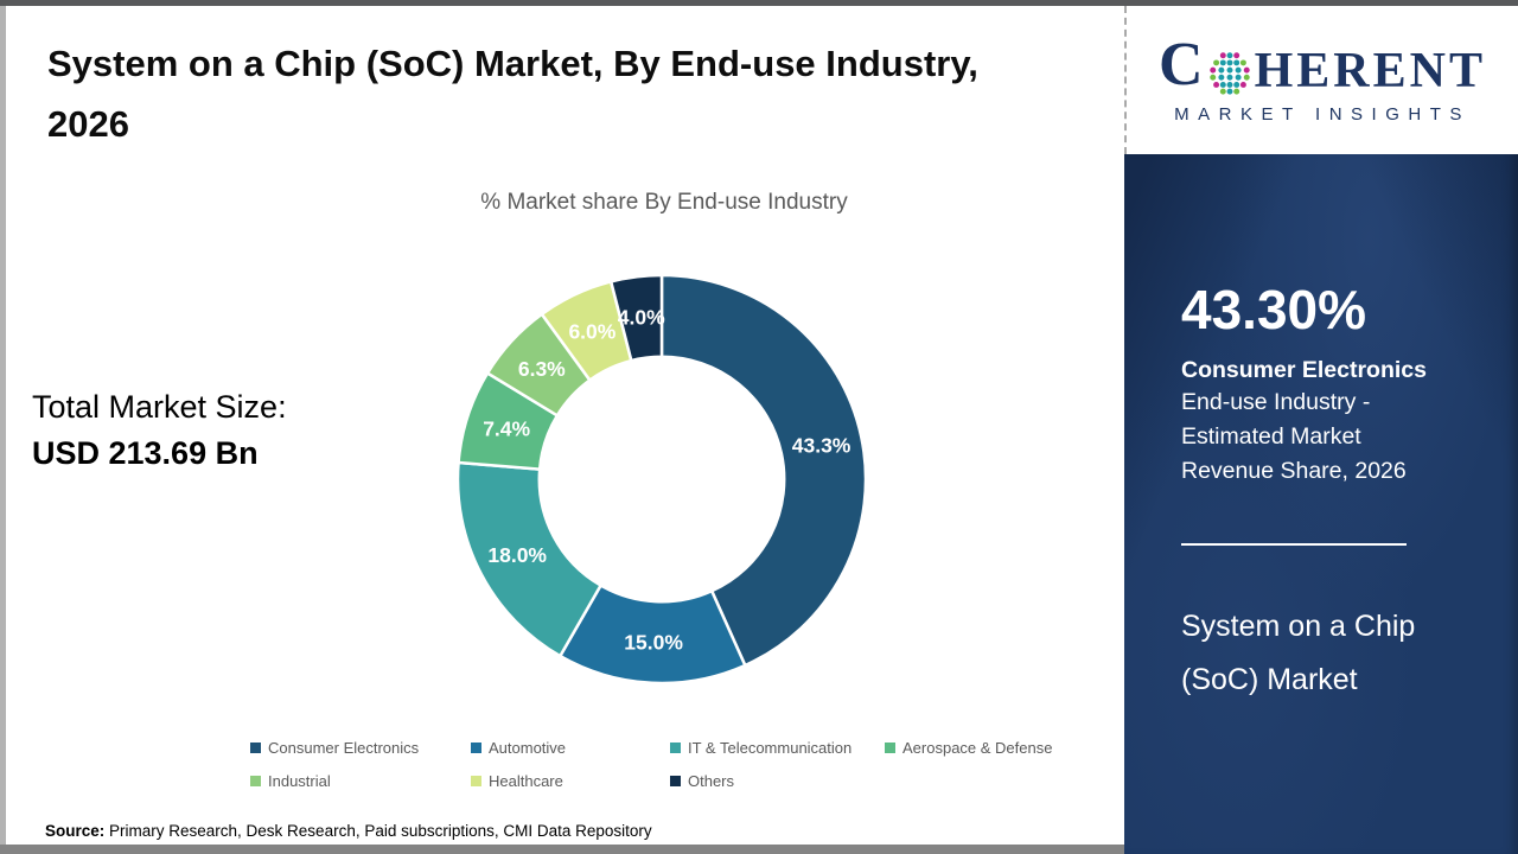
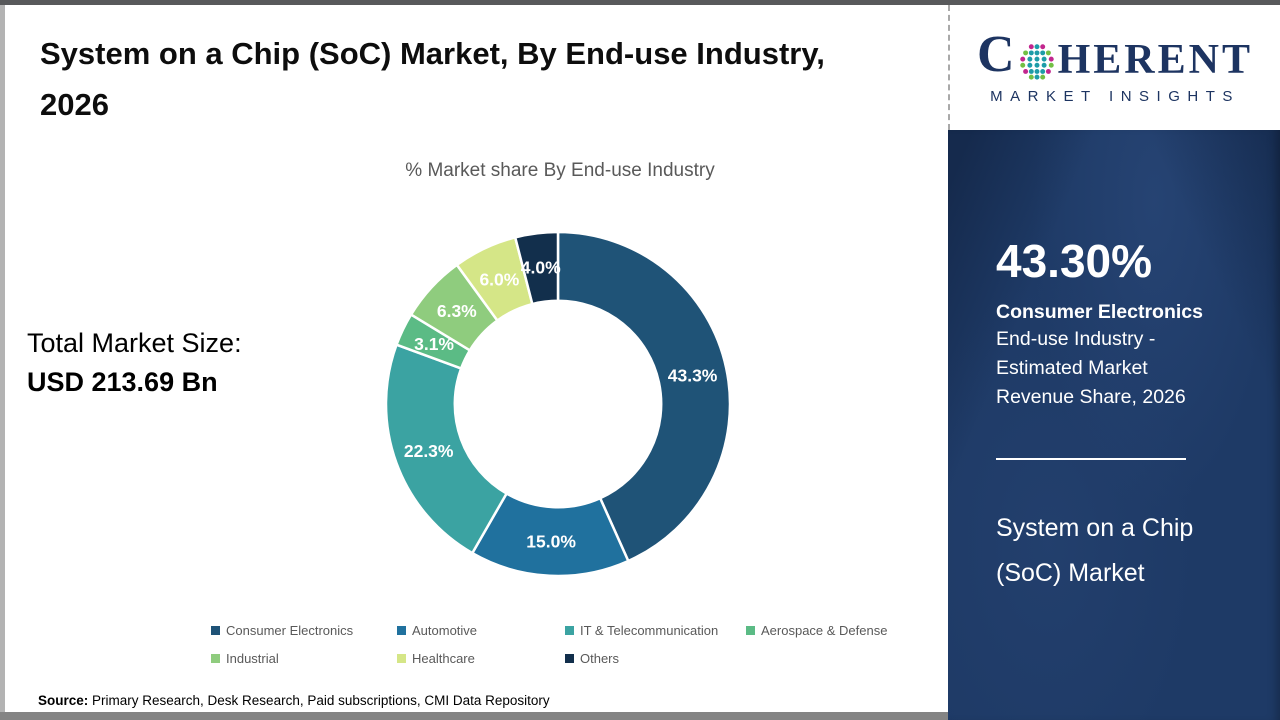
IT & Telecommunication: 18.0% -> 22.3%
Aerospace & Defense: 7.4% -> 3.1%
